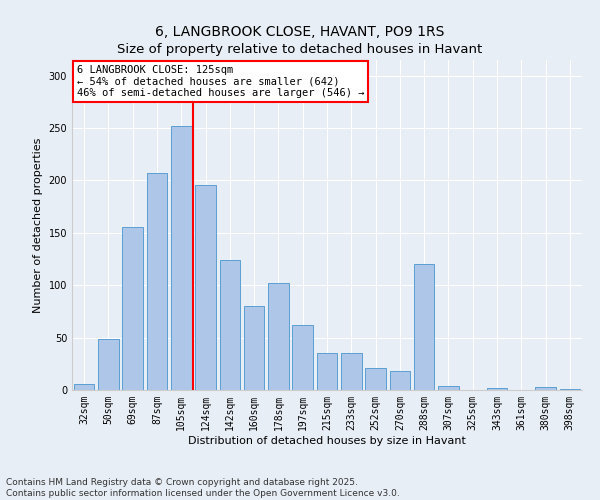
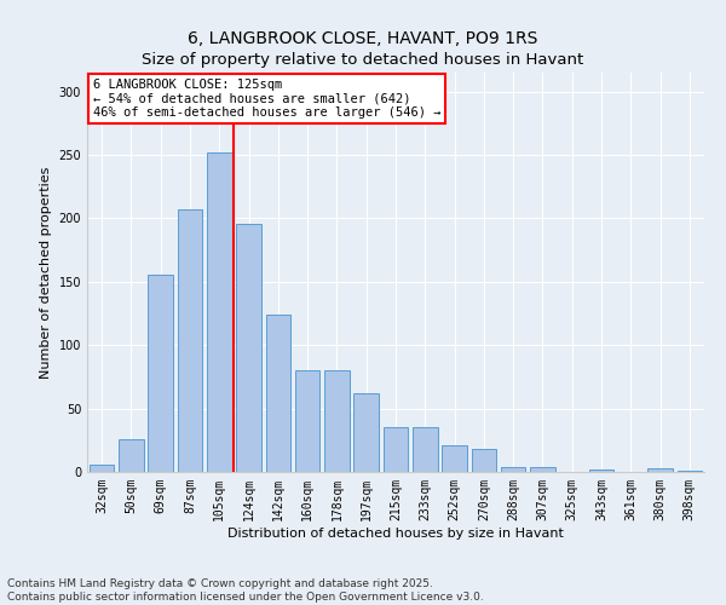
50sqm: 49 -> 26
178sqm: 102 -> 80
288sqm: 120 -> 4
